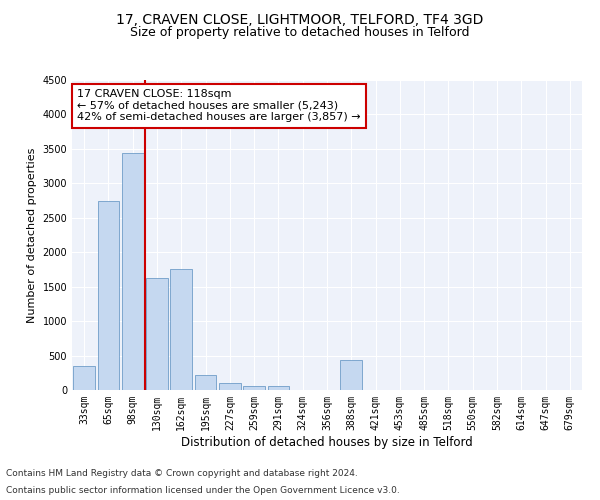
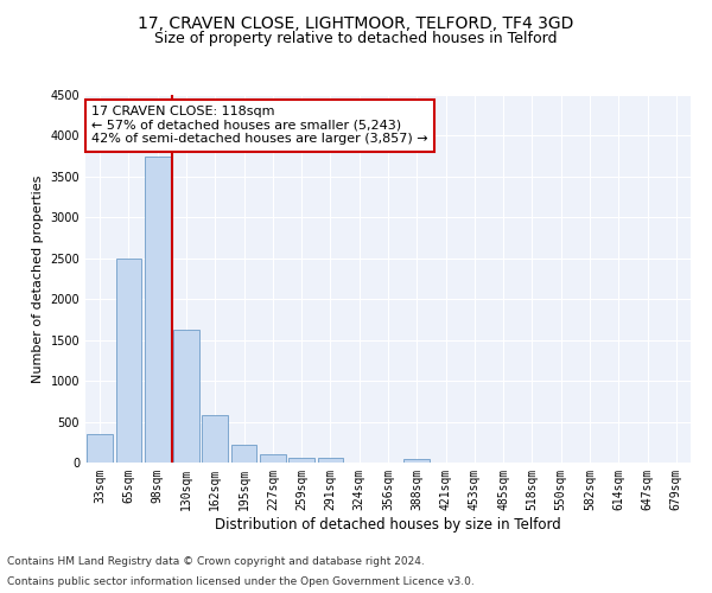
65sqm: 2740 -> 2500
98sqm: 3440 -> 3750
162sqm: 1760 -> 580
388sqm: 440 -> 50
